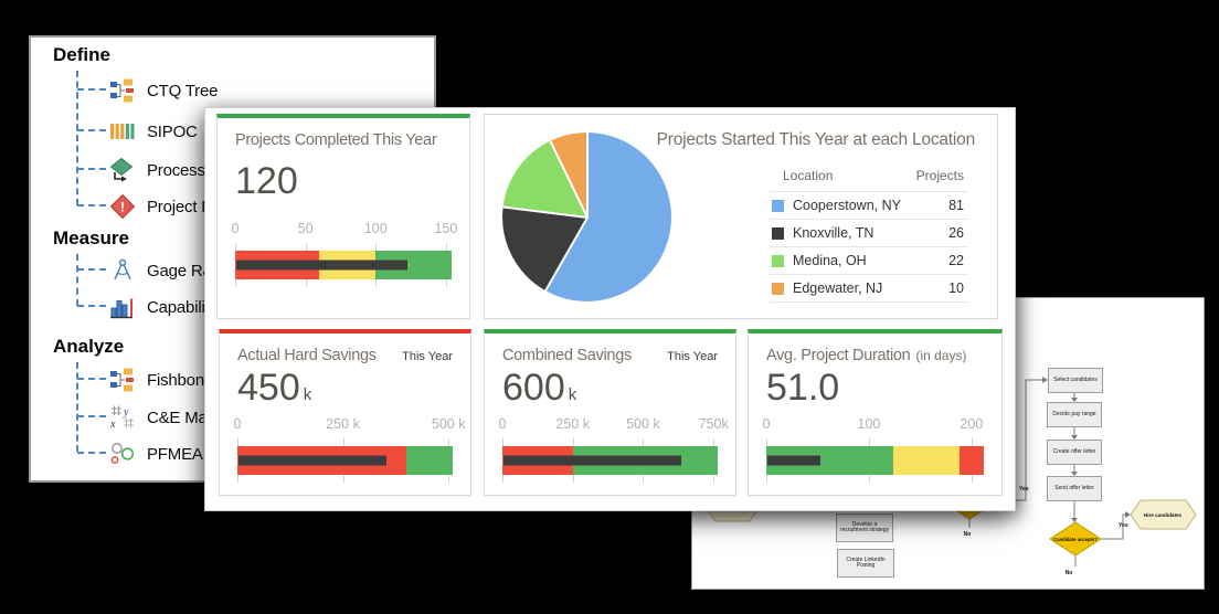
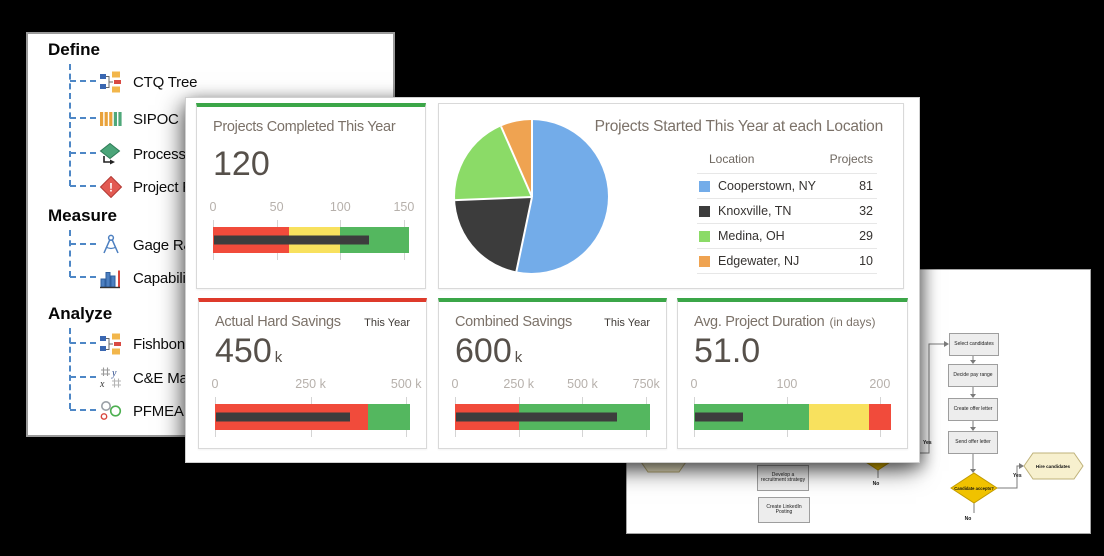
Projects Started This Year at each Location/Knoxville, TN: 26 -> 32
Projects Started This Year at each Location/Medina, OH: 22 -> 29
